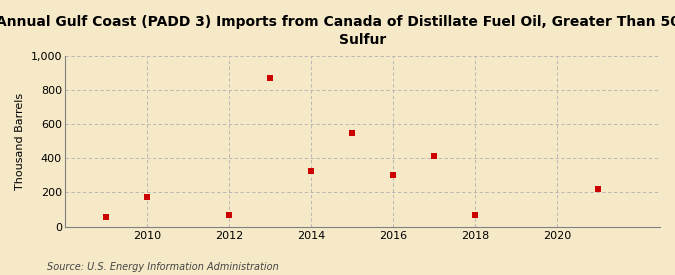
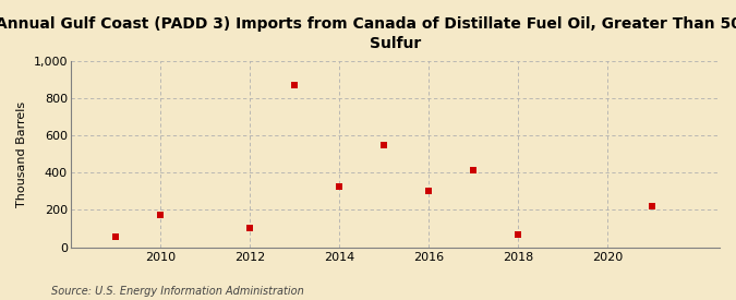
2012: 70 -> 100
